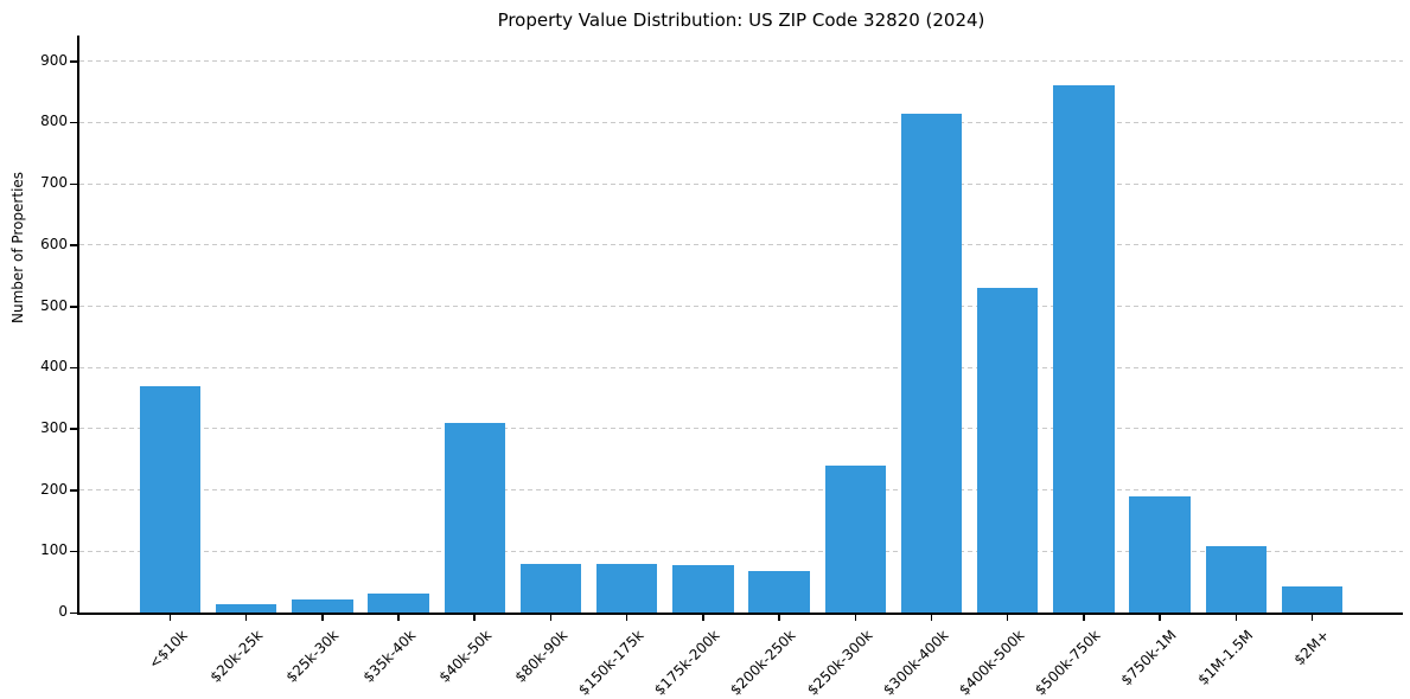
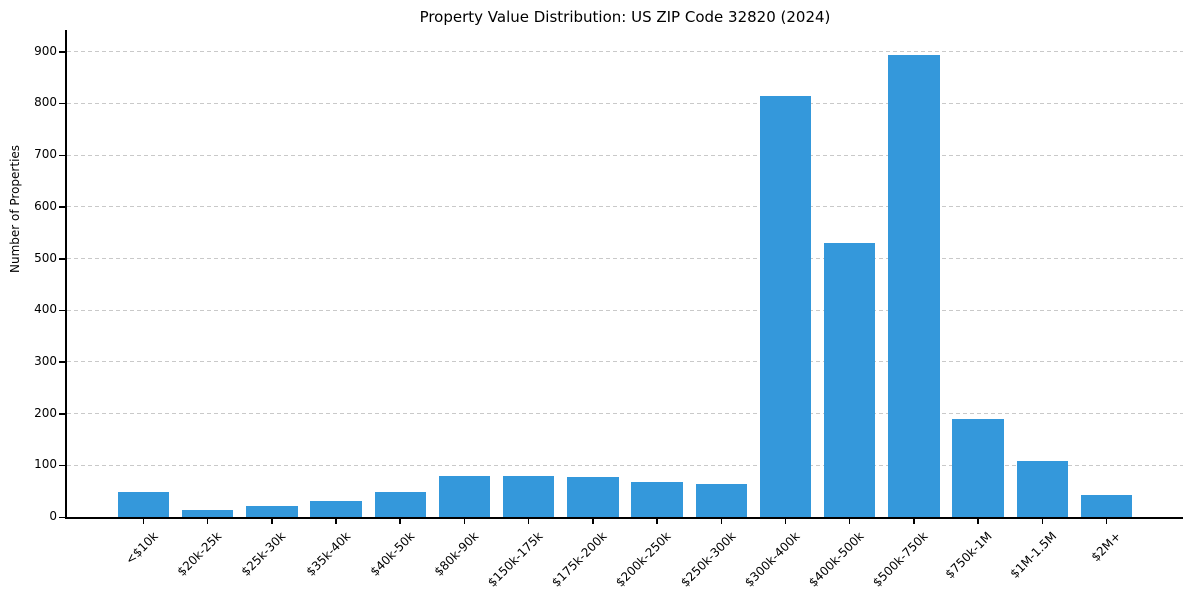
<$10k: 370 -> 50
$40k-50k: 310 -> 50
$250k-300k: 240 -> 60
$500k-750k: 860 -> 890
